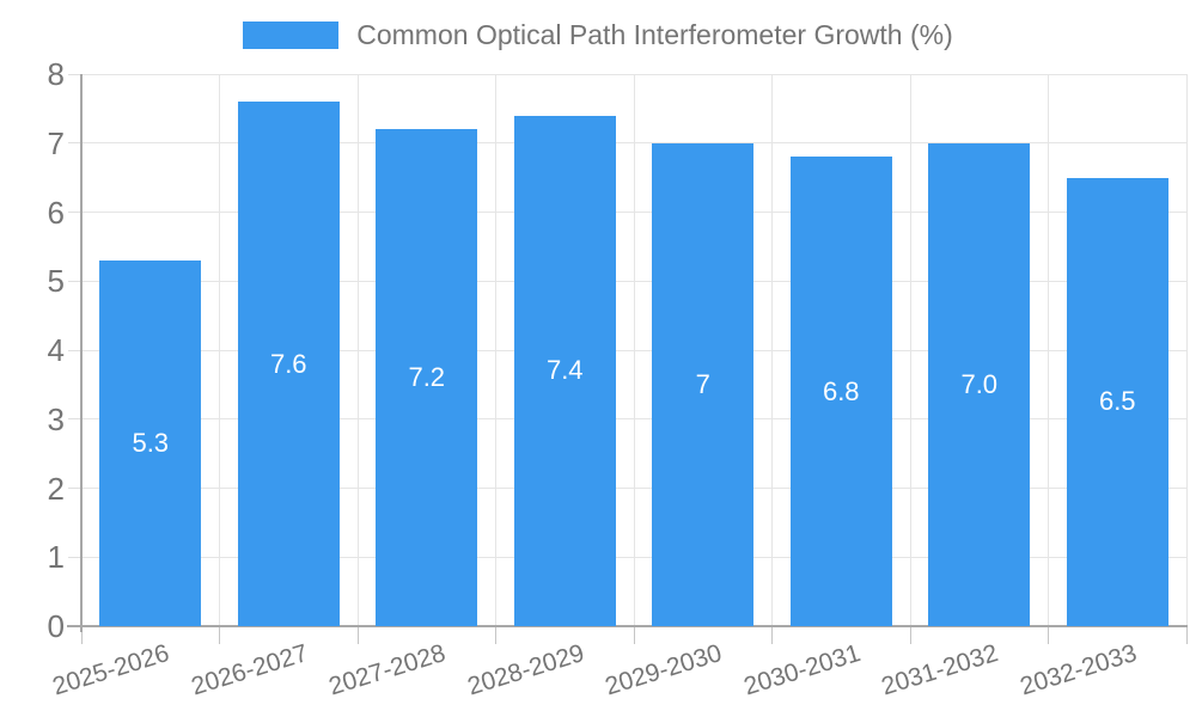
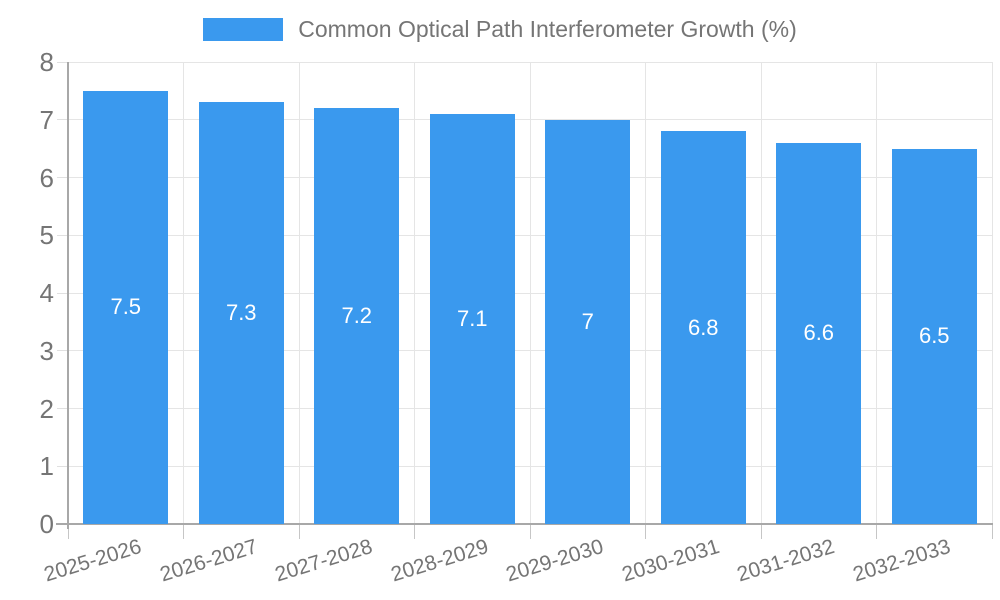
2025-2026: 5.3 -> 7.5
2026-2027: 7.6 -> 7.3
2028-2029: 7.4 -> 7.1
2031-2032: 7.0 -> 6.6
